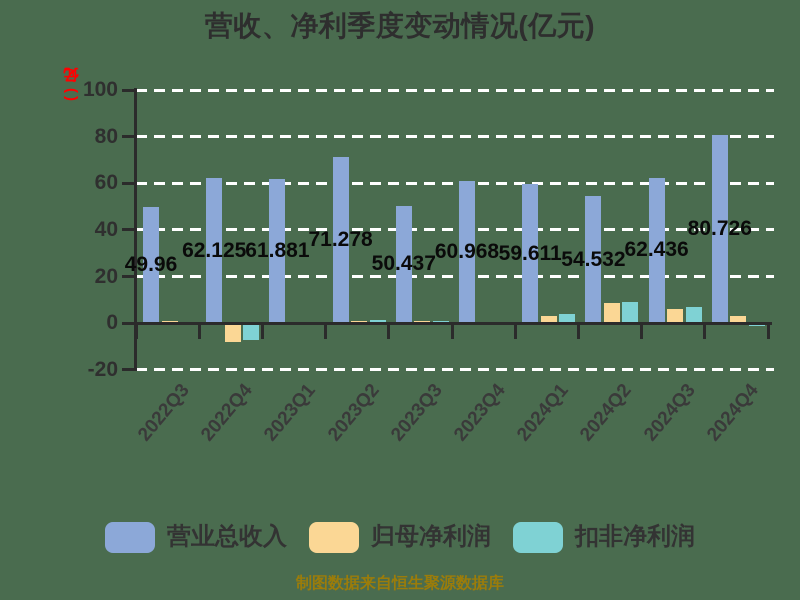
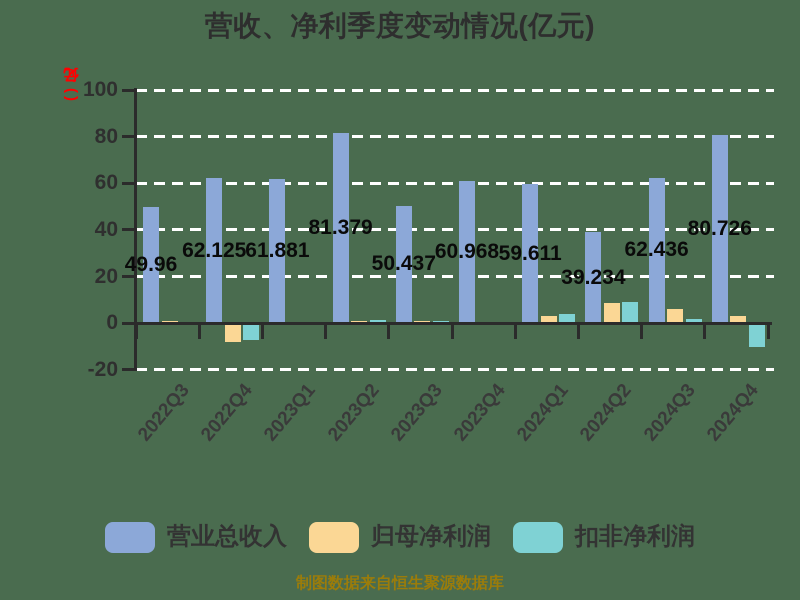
营业总收入/2023Q2: 71.278 -> 81.379
营业总收入/2024Q2: 54.532 -> 39.234
扣非净利润/2024Q3: 7 -> 2
扣非净利润/2024Q4: -1 -> -10
